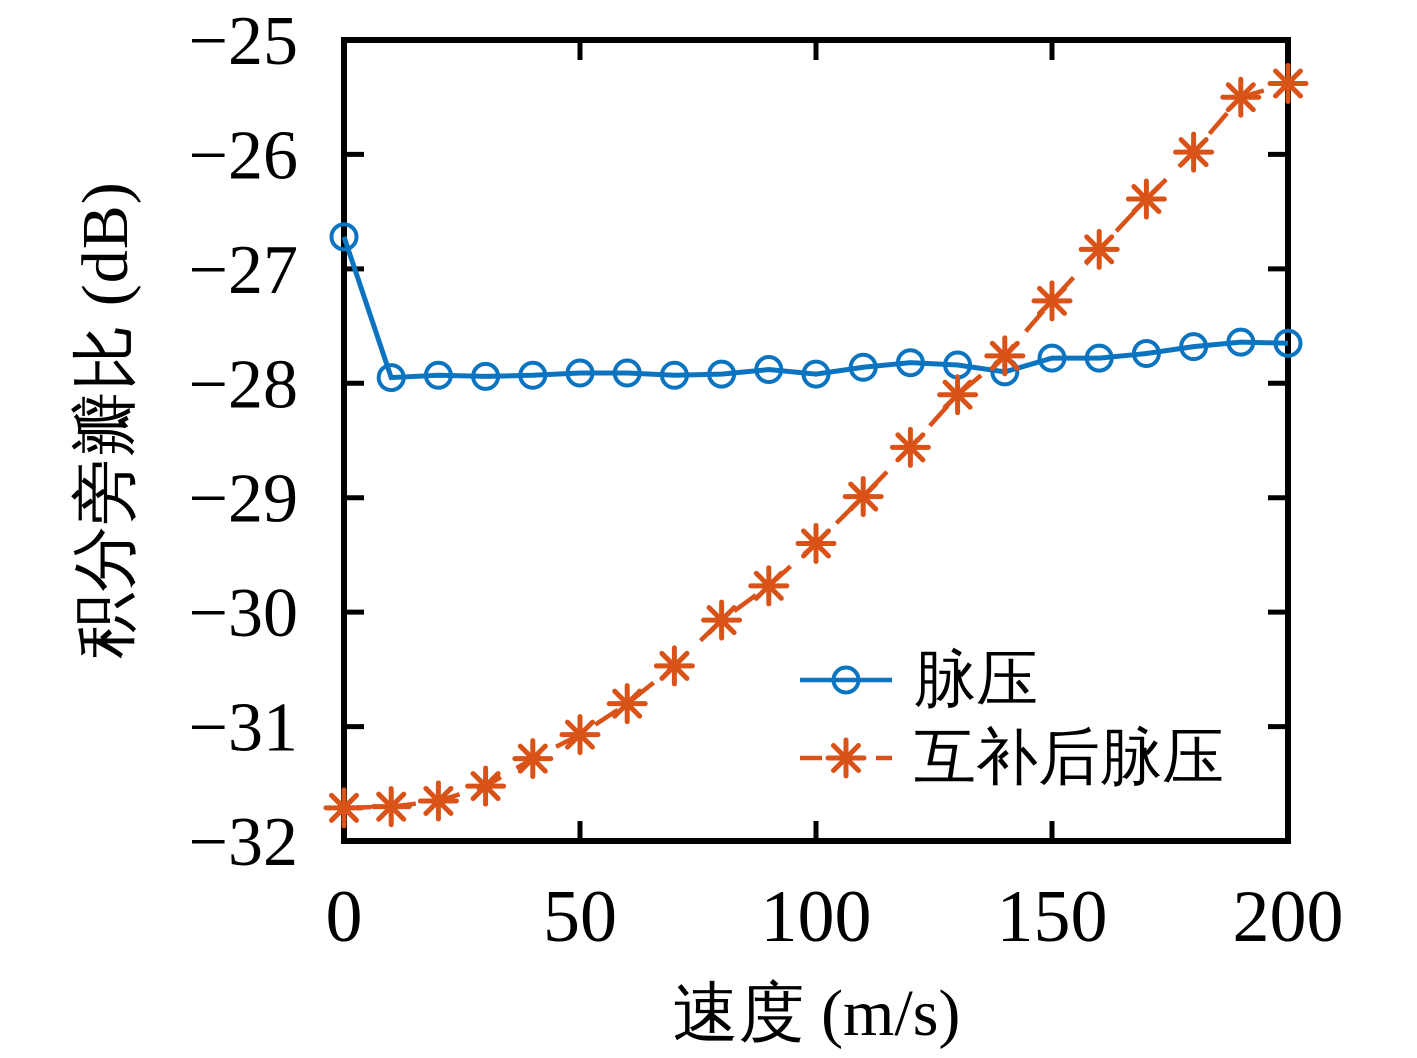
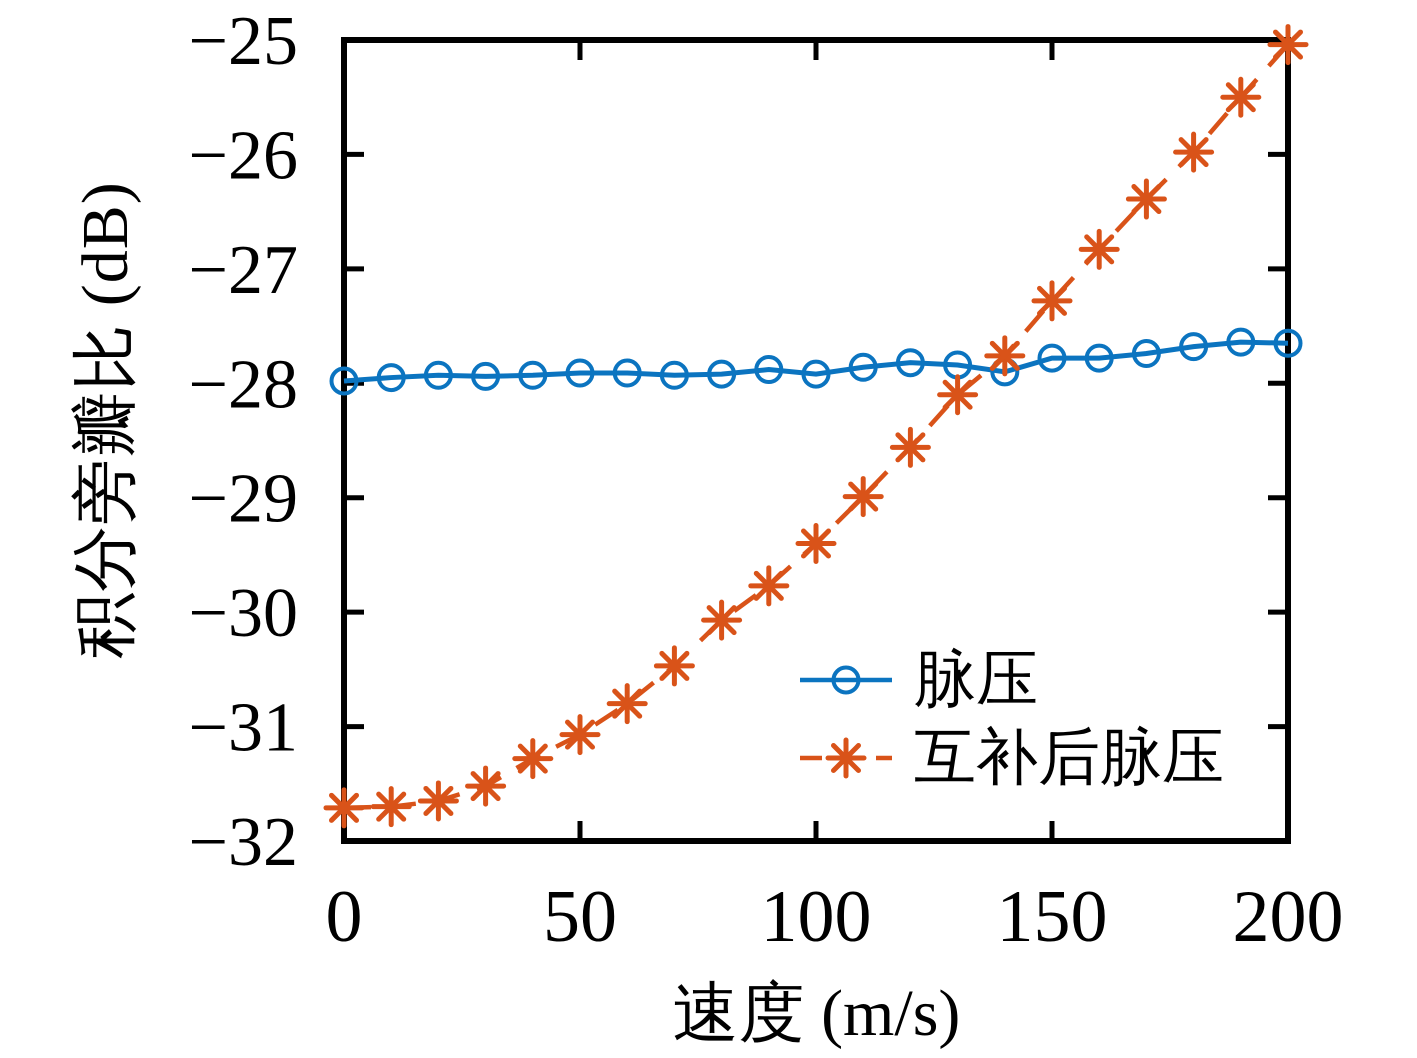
脉压/0: -26.72 -> -27.98
互补后脉压/200: -25.38 -> -25.04
